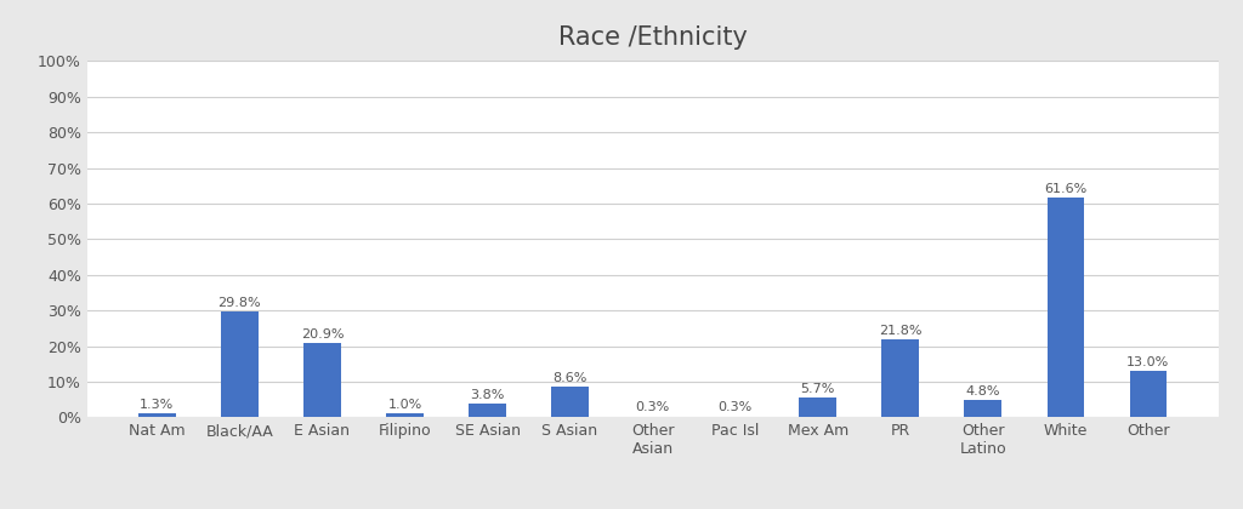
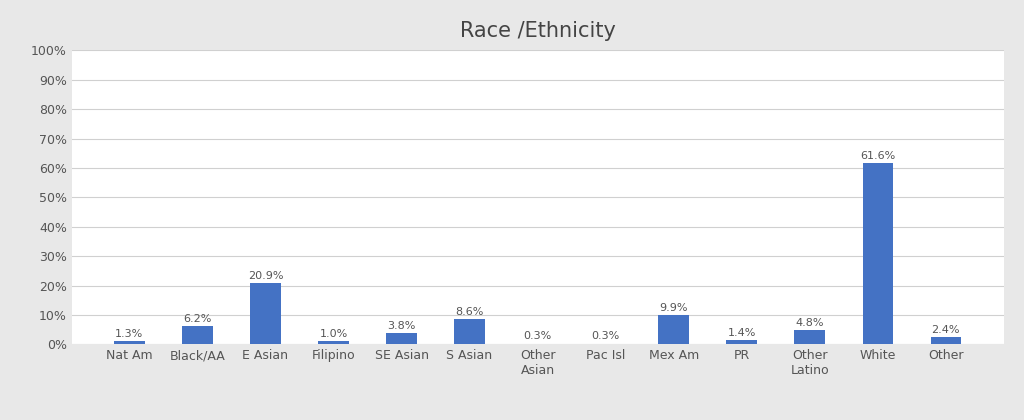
Black/AA: 29.8% -> 6.2%
Mex Am: 5.7% -> 9.9%
PR: 21.8% -> 1.4%
Other: 13.0% -> 2.4%
